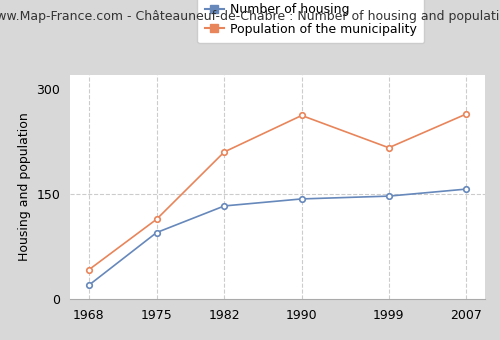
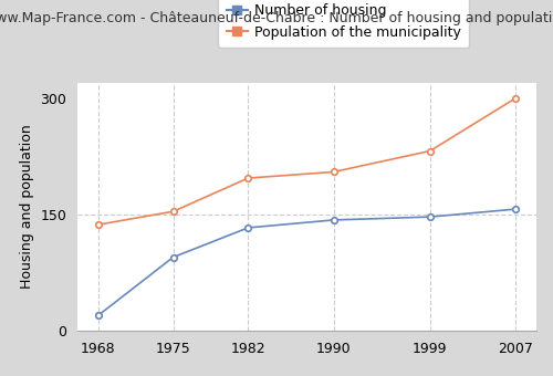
Population of the municipality/1968: 42 -> 137
Population of the municipality/1975: 114 -> 154
Population of the municipality/1982: 210 -> 197
Population of the municipality/1990: 262 -> 205
Population of the municipality/1999: 216 -> 232
Population of the municipality/2007: 264 -> 300
